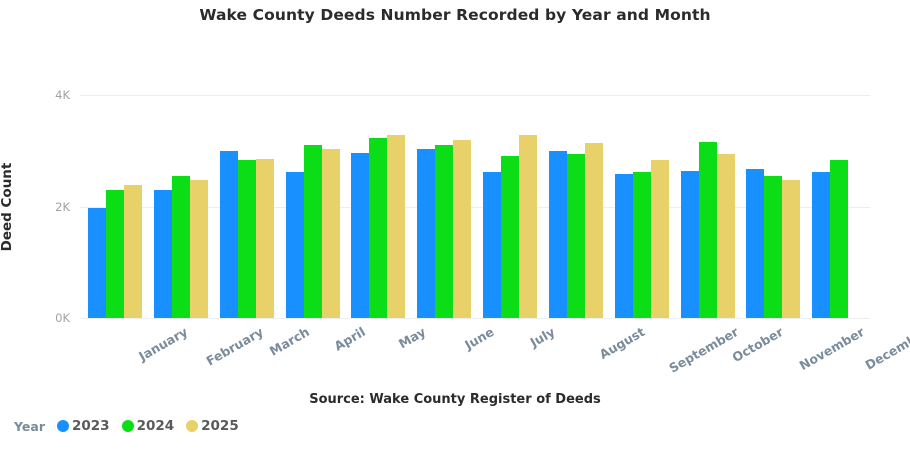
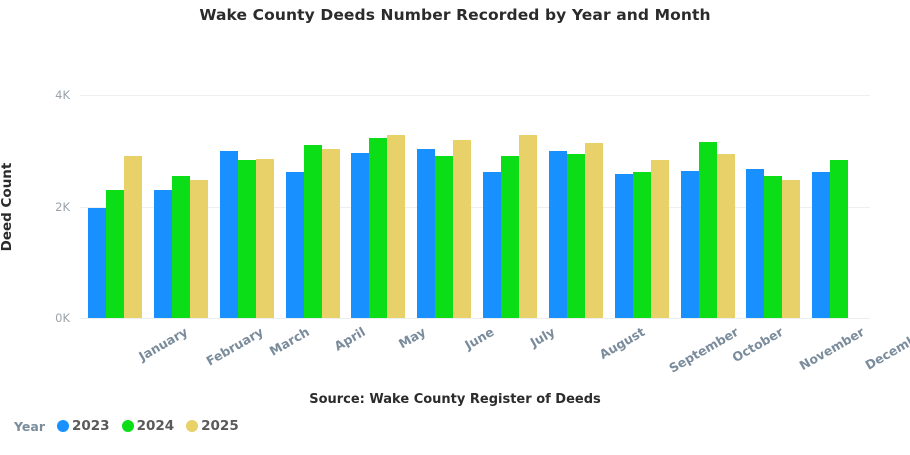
2025/January: 2.4K -> 2.9K
2024/June: 3.1K -> 2.9K
